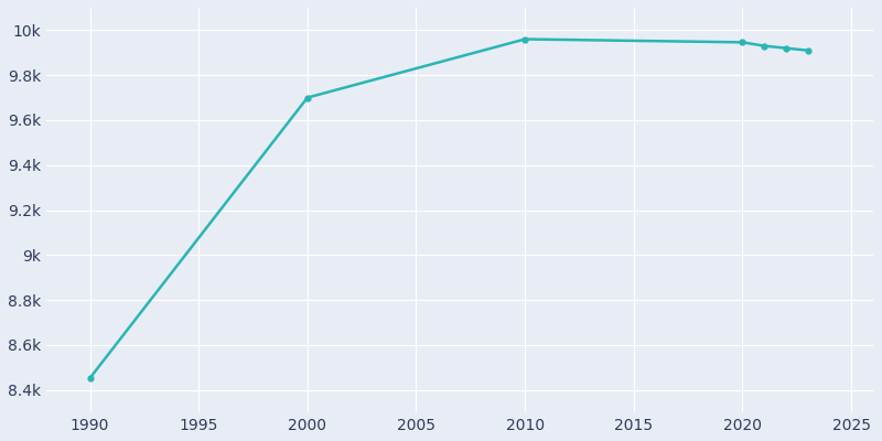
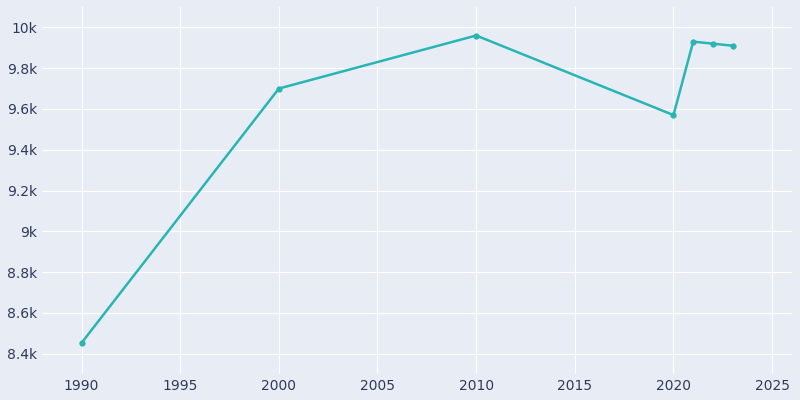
2020: 9.946k -> 9.570k
